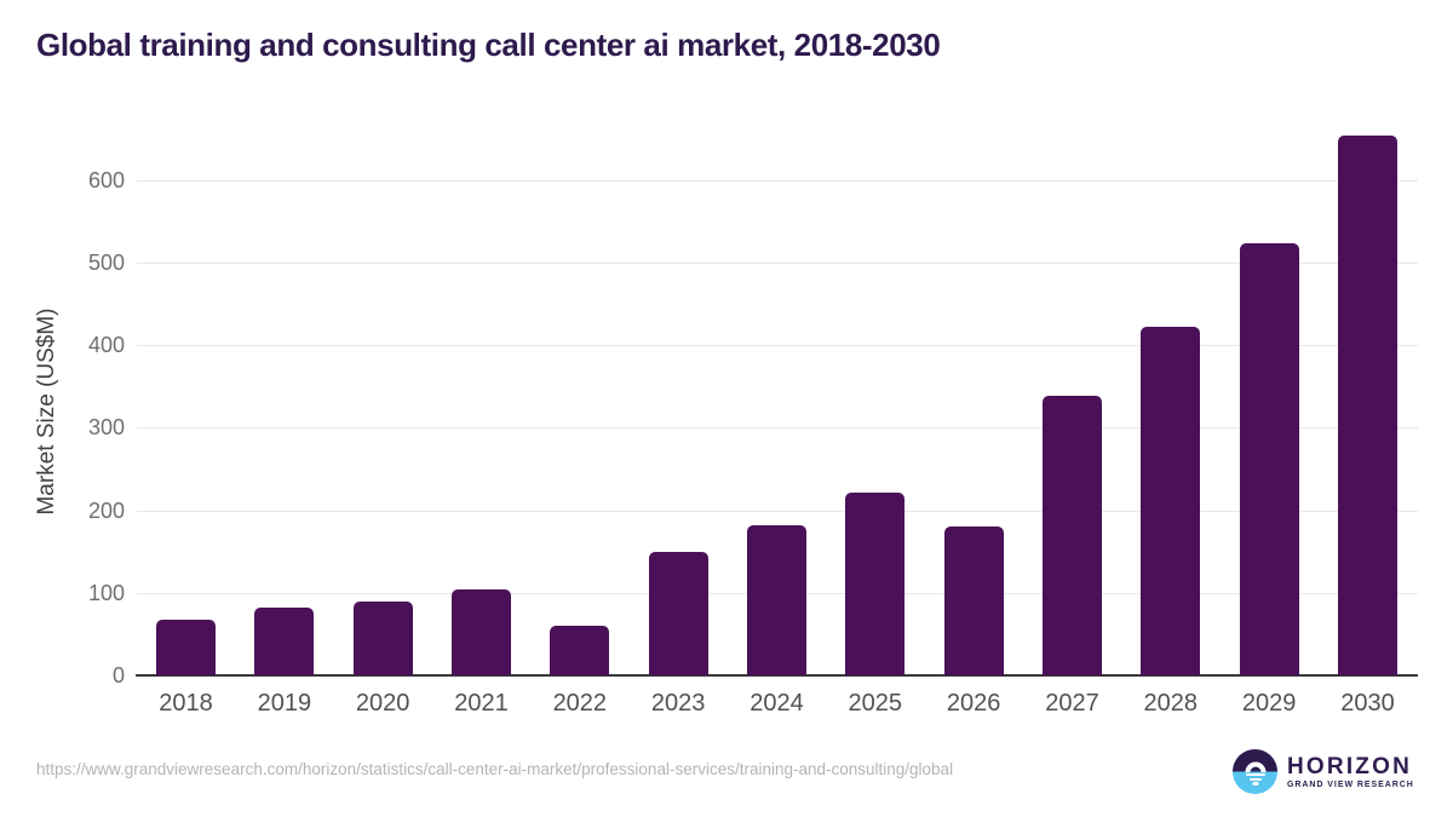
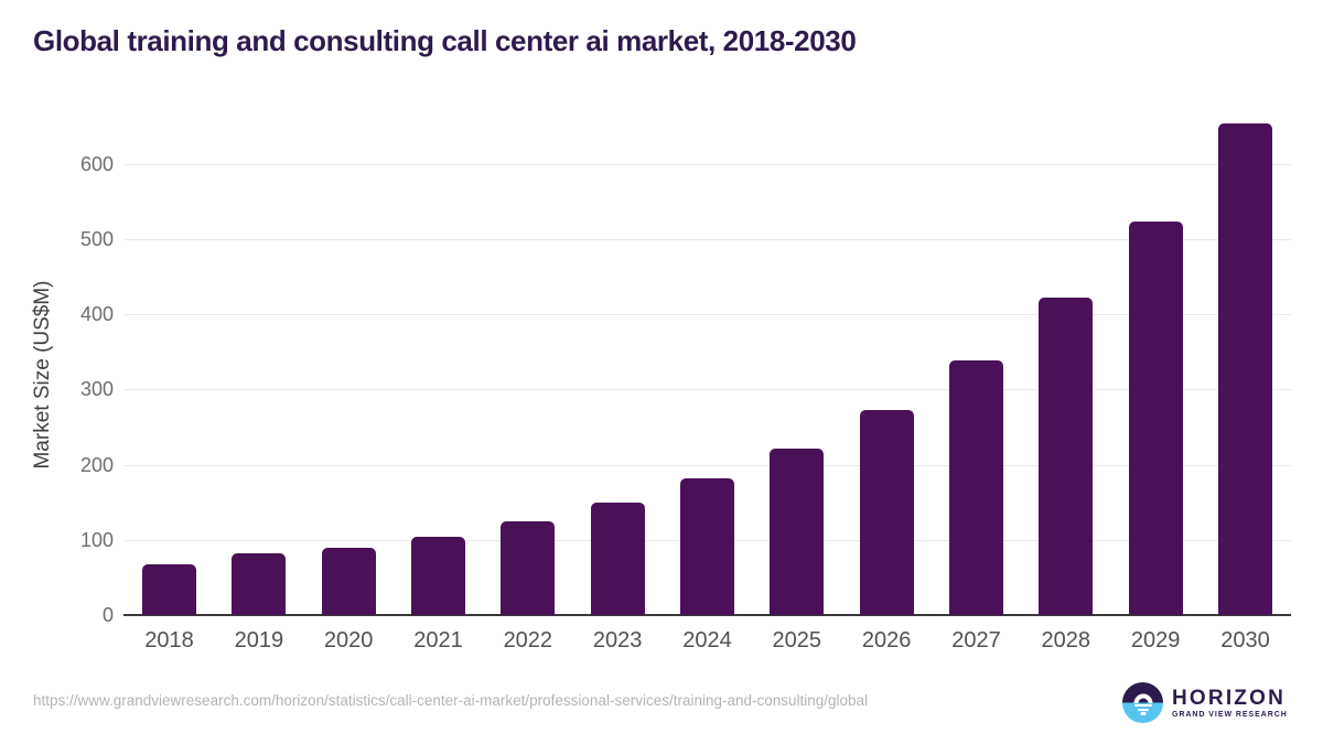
2022: 60 -> 120
2026: 180 -> 270
